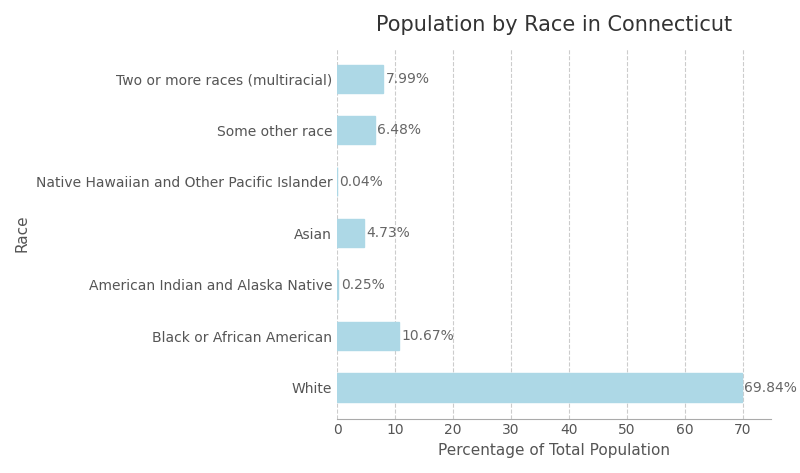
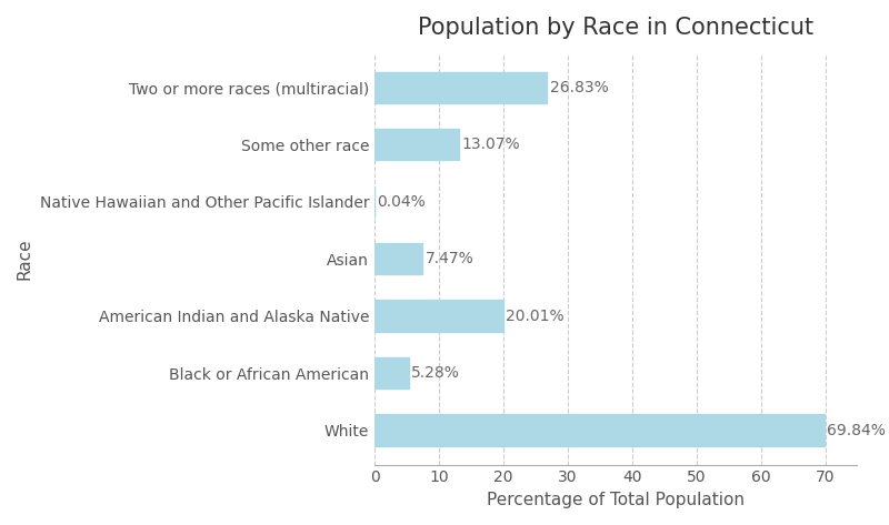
Two or more races (multiracial): 7.99% -> 26.83%
Some other race: 6.48% -> 13.07%
Asian: 4.73% -> 7.47%
American Indian and Alaska Native: 0.25% -> 20.01%
Black or African American: 10.67% -> 5.28%
